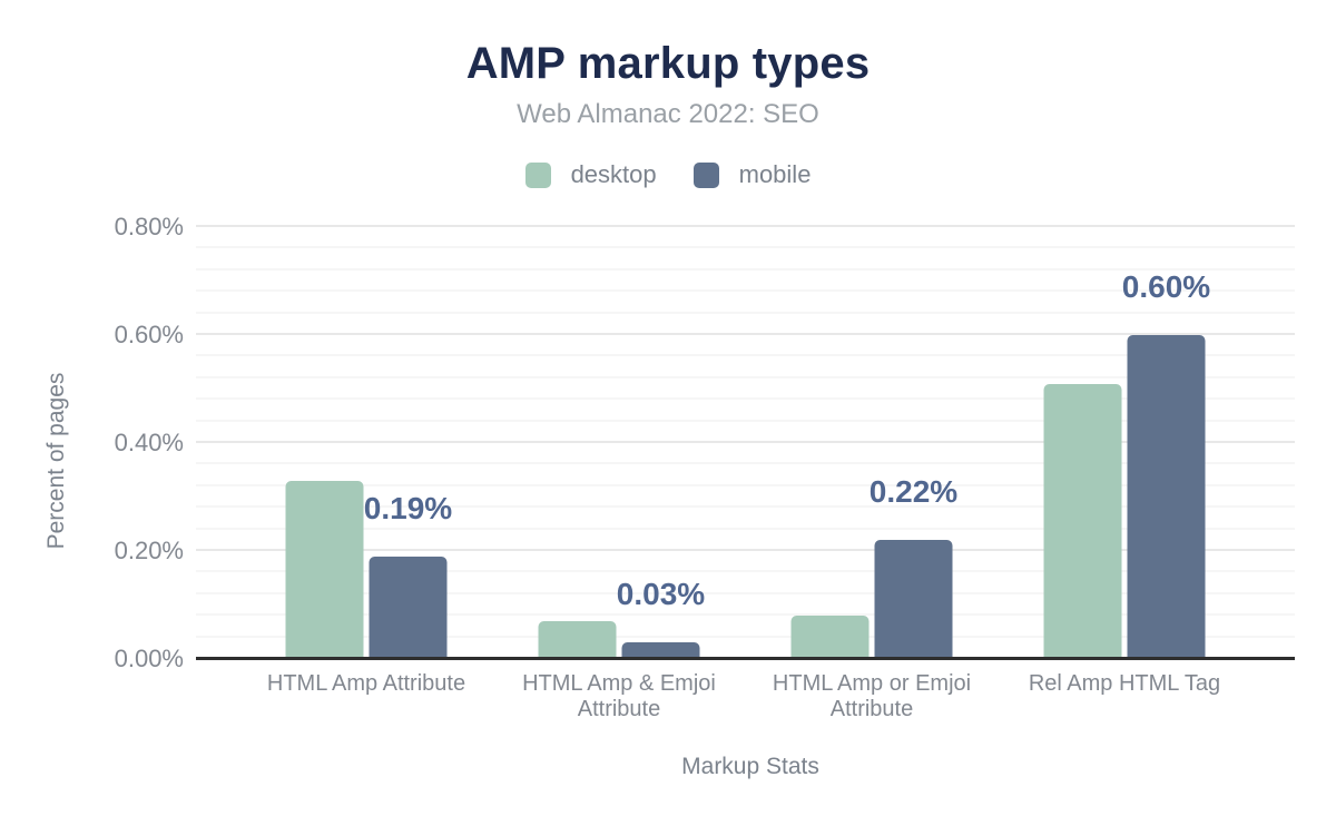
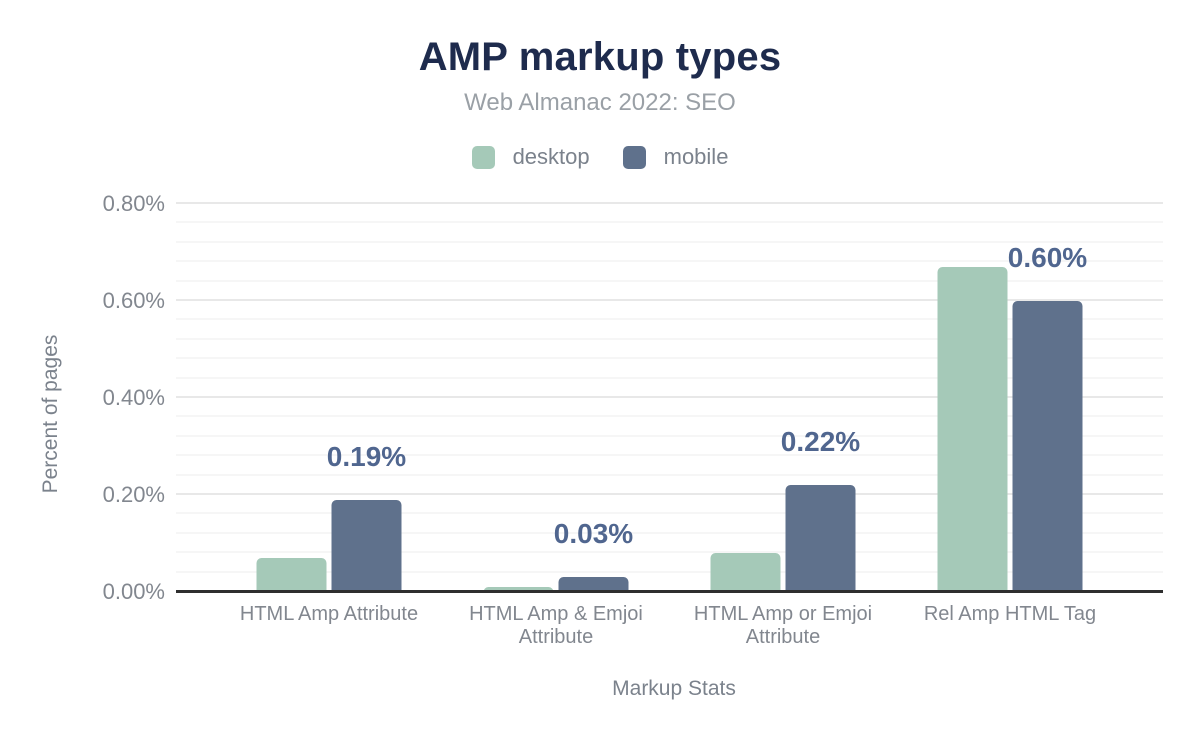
desktop/HTML Amp Attribute: 0.33% -> 0.07%
desktop/HTML Amp & Emjoi Attribute: 0.07% -> 0.01%
desktop/Rel Amp HTML Tag: 0.51% -> 0.67%
